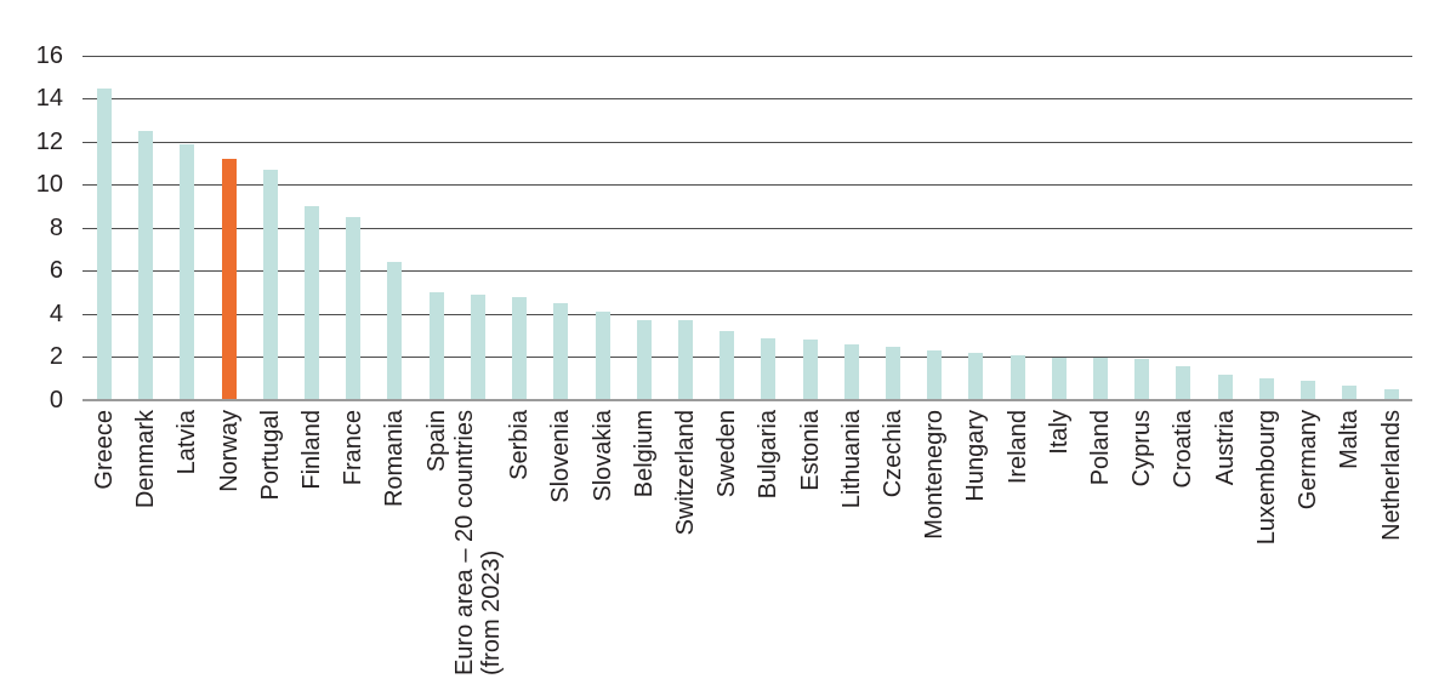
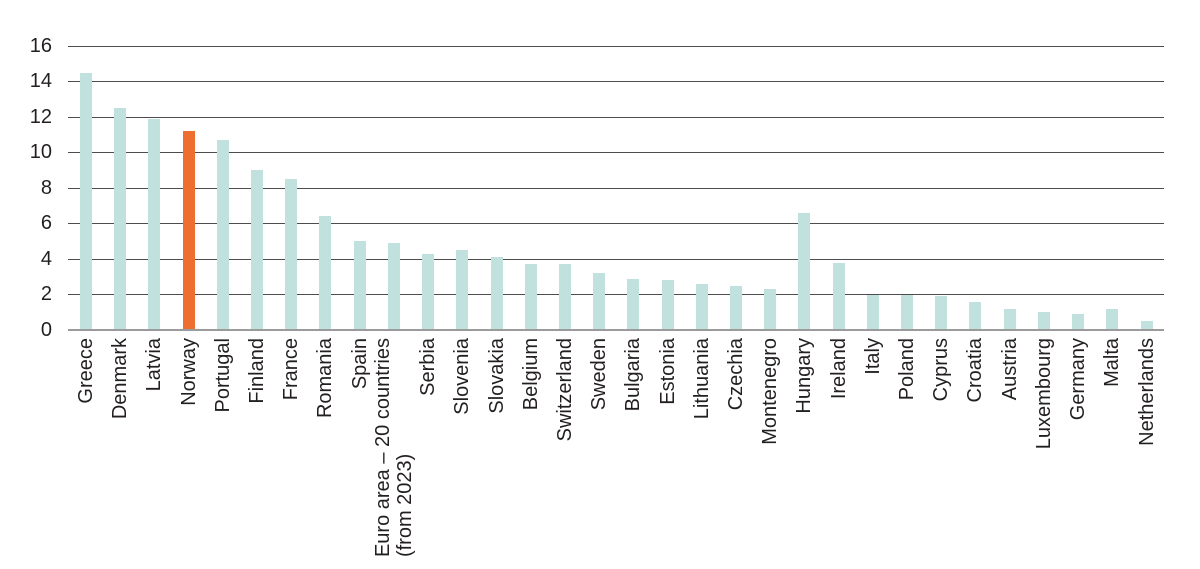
Serbia: 4.8 -> 4.3
Hungary: 2.2 -> 6.6
Ireland: 2.1 -> 3.8
Malta: 0.7 -> 1.2
